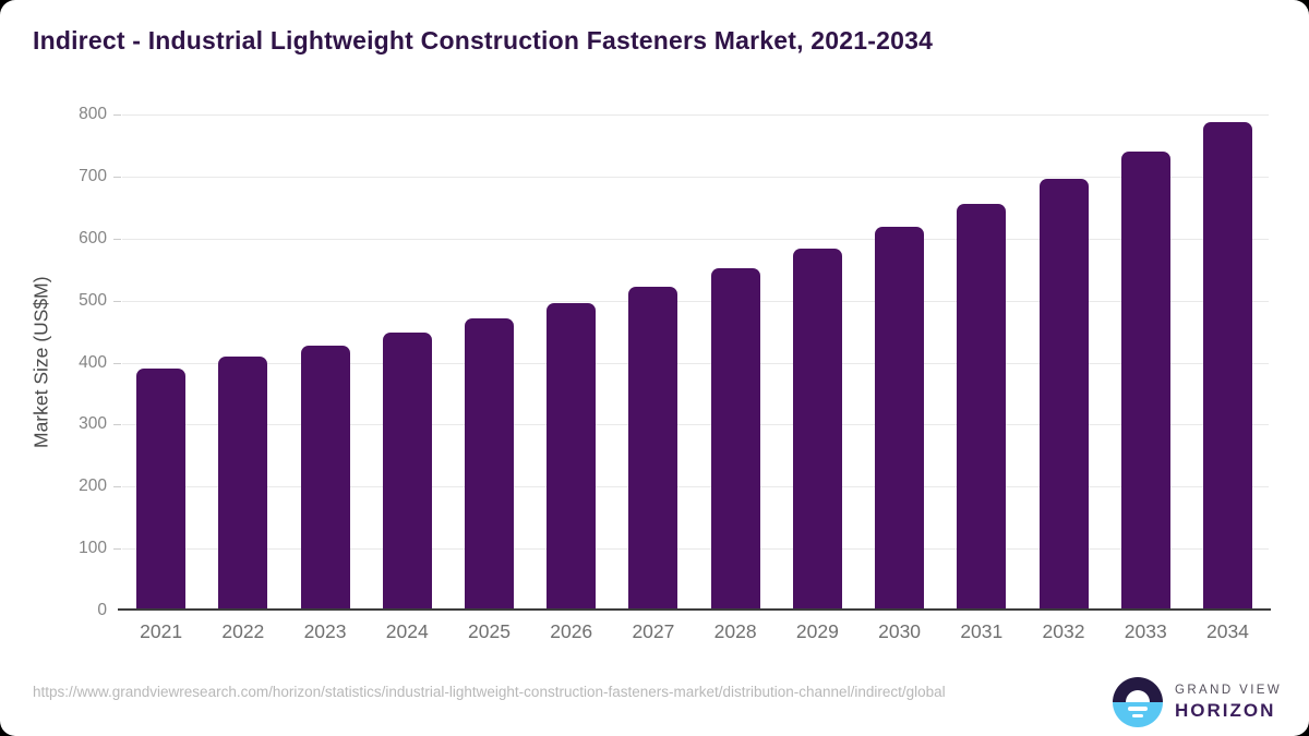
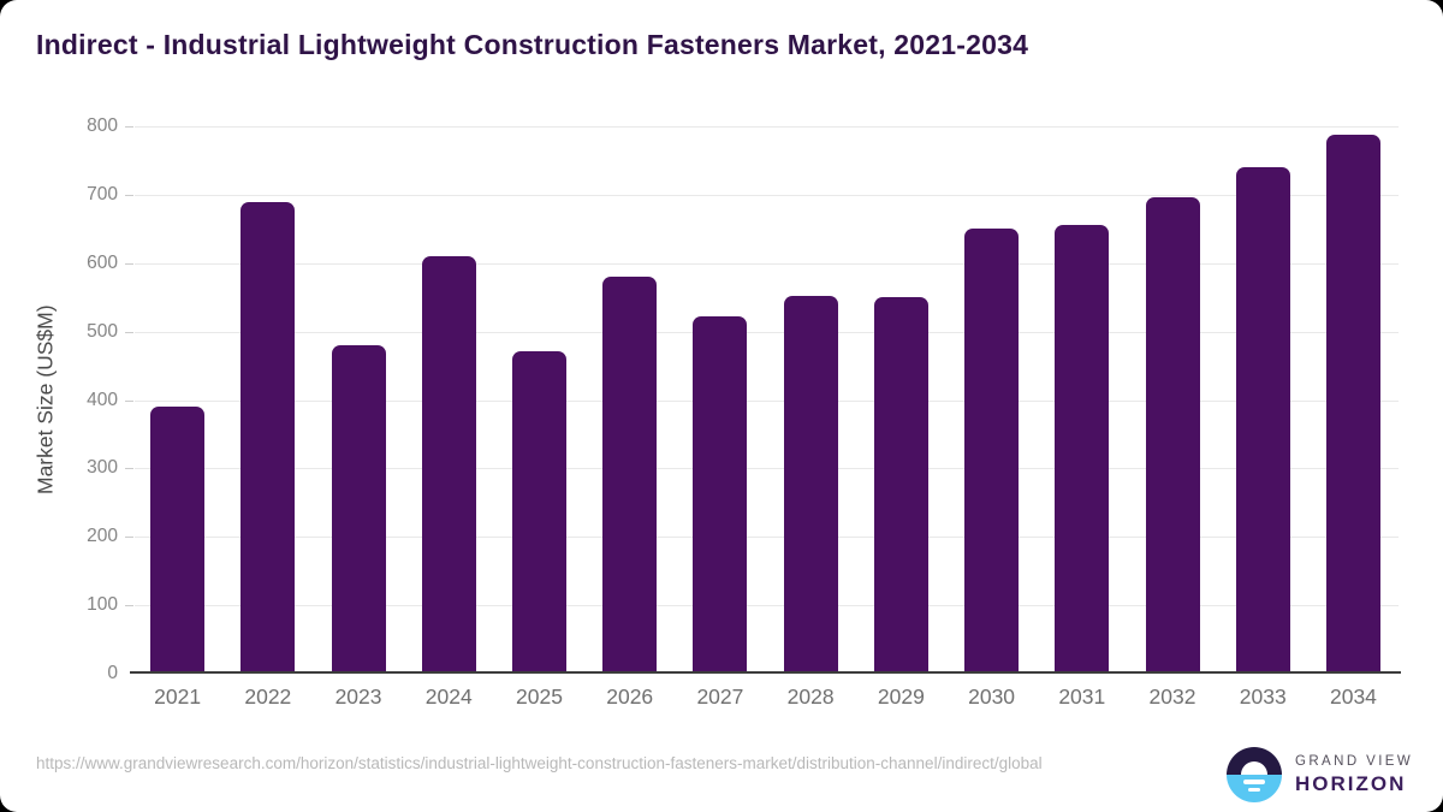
2022: 410 -> 690
2023: 430 -> 480
2024: 450 -> 610
2026: 500 -> 580
2029: 580 -> 550
2030: 620 -> 650
